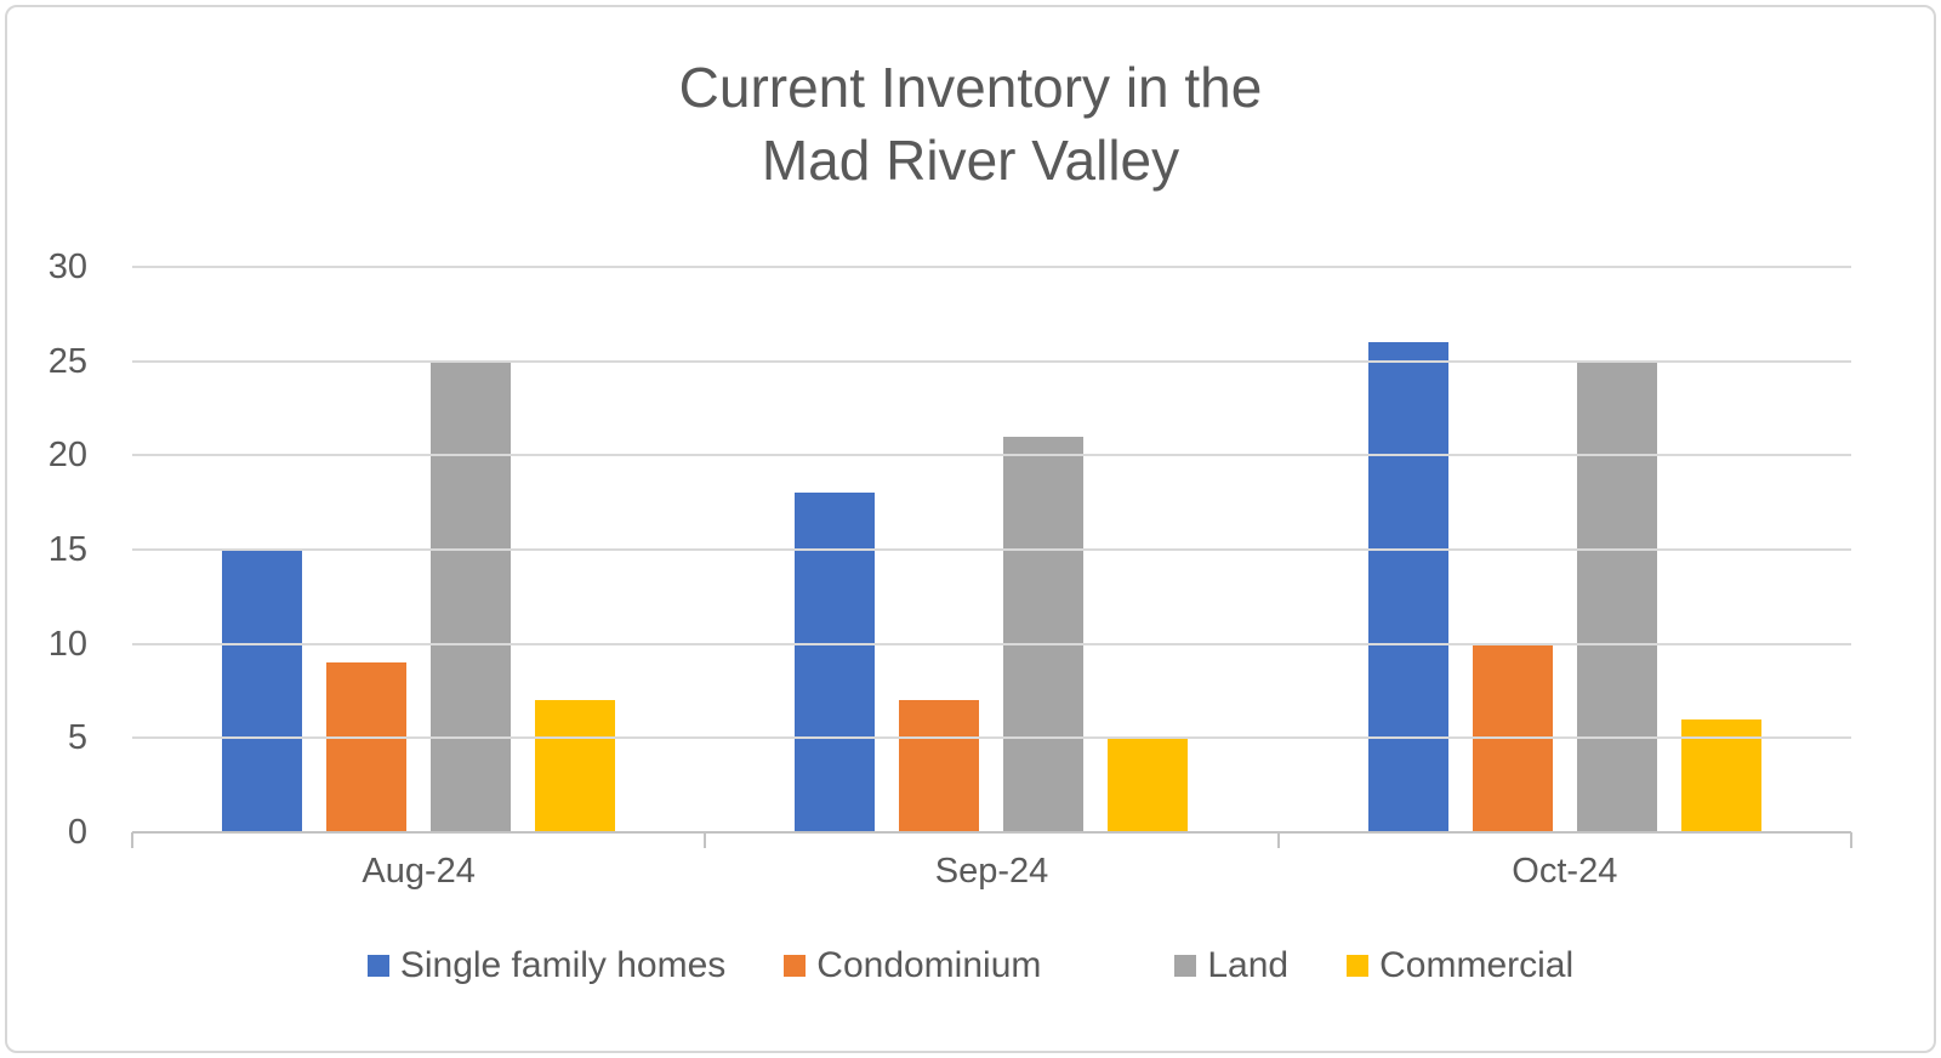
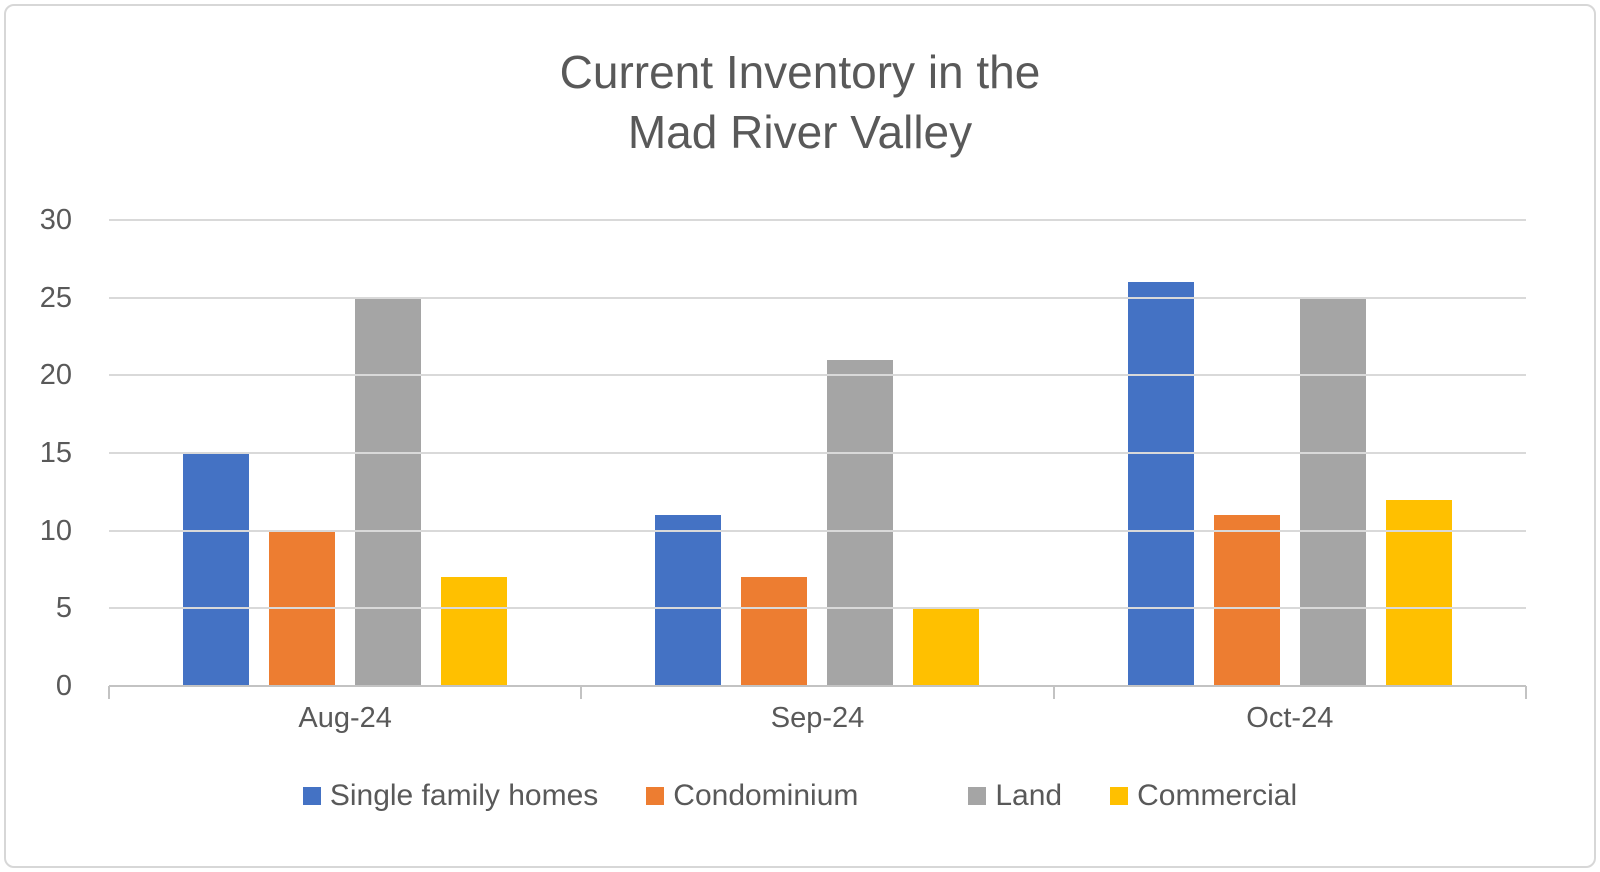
Condominium/Aug-24: 9 -> 10
Single family homes/Sep-24: 18 -> 11
Condominium/Oct-24: 10 -> 11
Commercial/Oct-24: 6 -> 12
